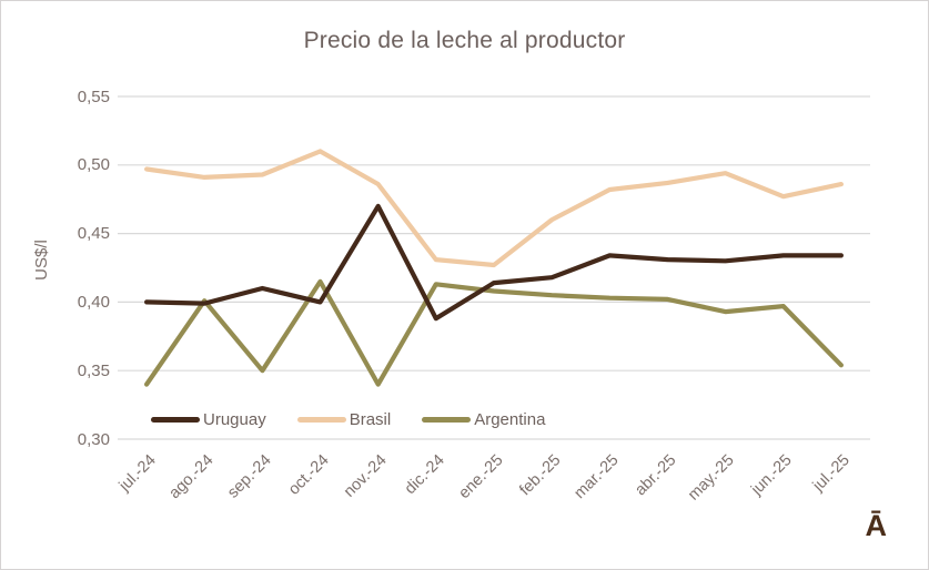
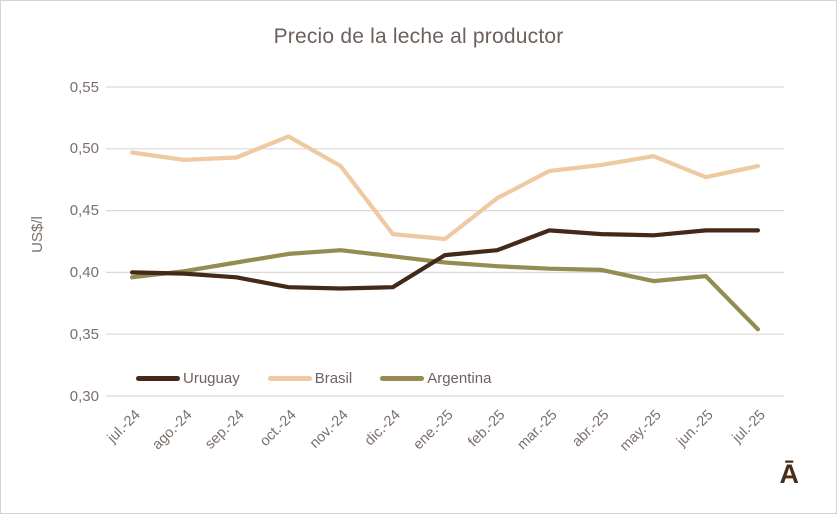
Argentina/jul.-24: 0,34 -> 0,40
Argentina/sep.-24: 0,35 -> 0,41
Uruguay/sep.-24: 0,41 -> 0,40
Uruguay/oct.-24: 0,40 -> 0,39
Argentina/nov.-24: 0,34 -> 0,42
Uruguay/nov.-24: 0,47 -> 0,39
